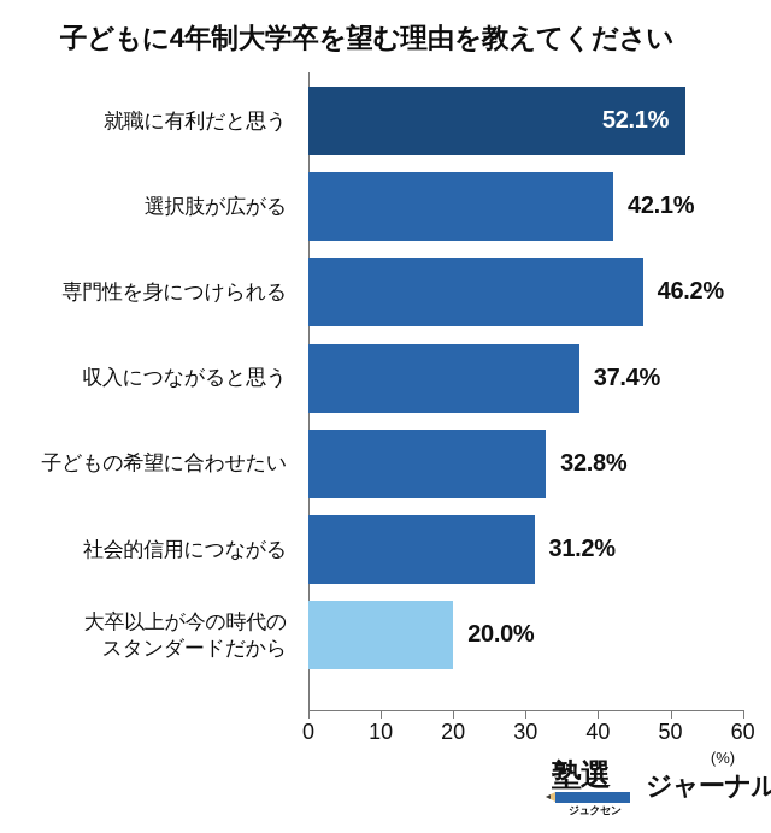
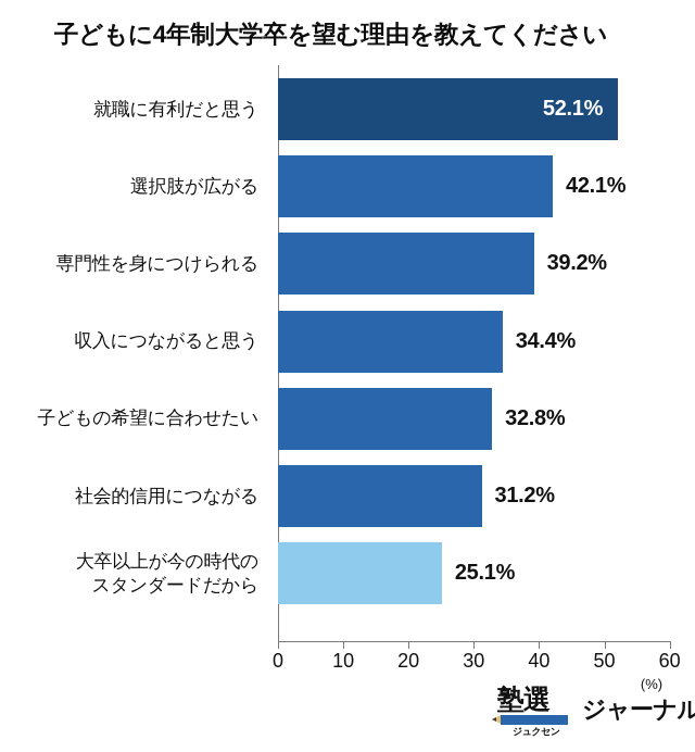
専門性を身につけられる: 46.2% -> 39.2%
収入につながると思う: 37.4% -> 34.4%
大卒以上が今の時代の スタンダードだから: 20.0% -> 25.1%
